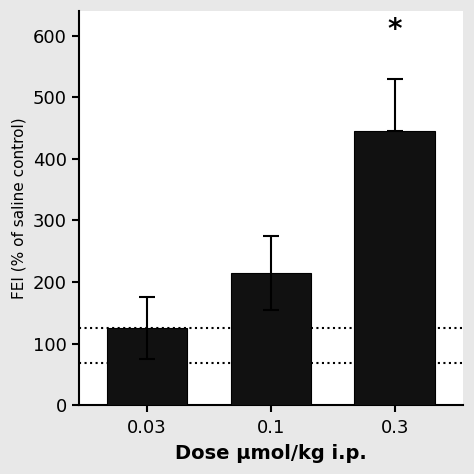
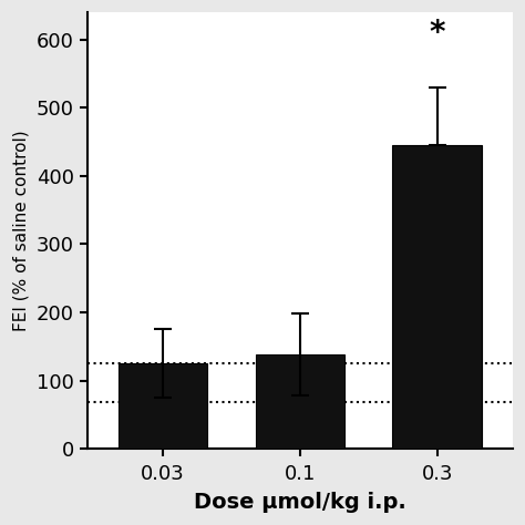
0.1: 215 -> 138
